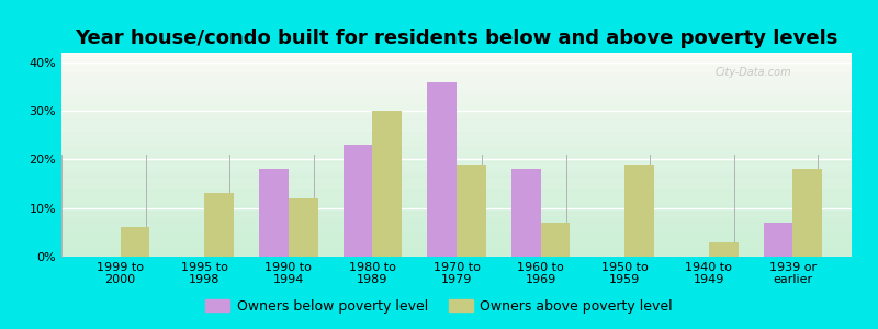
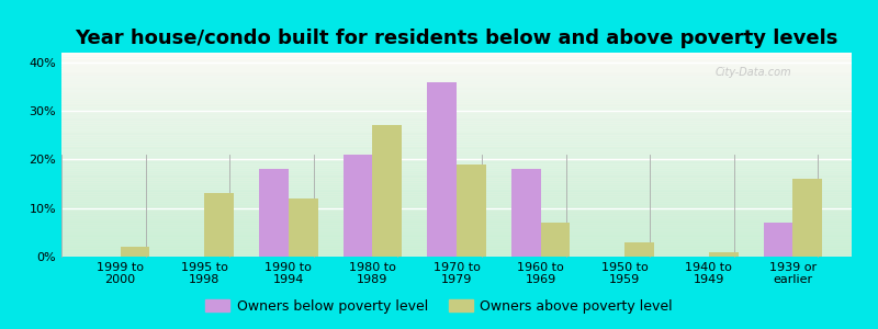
Owners above poverty level/1999 to 2000: 6% -> 2%
Owners below poverty level/1980 to 1989: 23% -> 21%
Owners above poverty level/1980 to 1989: 30% -> 27%
Owners above poverty level/1950 to 1959: 19% -> 3%
Owners above poverty level/1940 to 1949: 3% -> 1%
Owners above poverty level/1939 or earlier: 18% -> 16%
